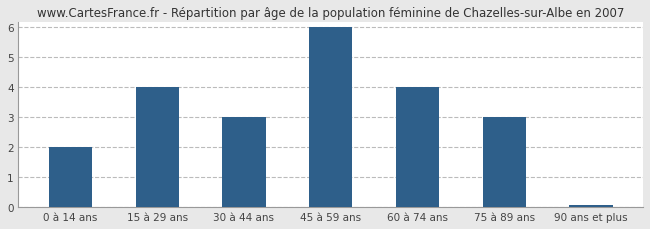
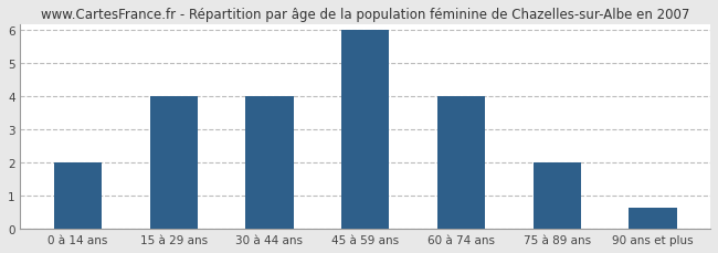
30 à 44 ans: 3.00 -> 4.00
75 à 89 ans: 3.00 -> 2.00
90 ans et plus: 0.07 -> 0.65
